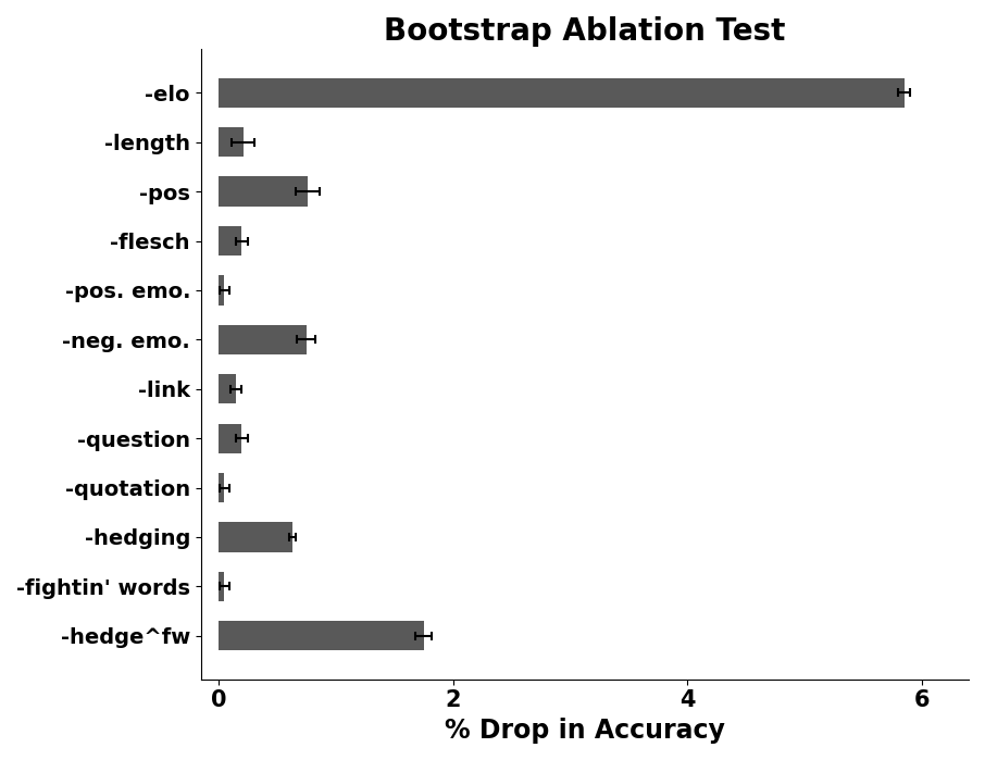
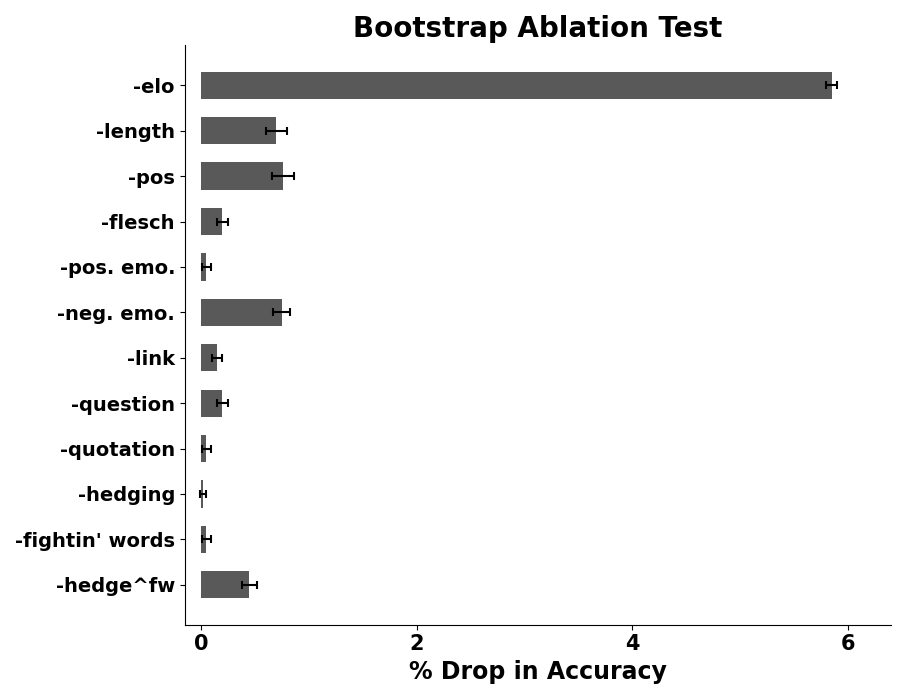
-length: 0.21 -> 0.70
-hedging: 0.63 -> 0.02
-hedge^fw: 1.75 -> 0.45
